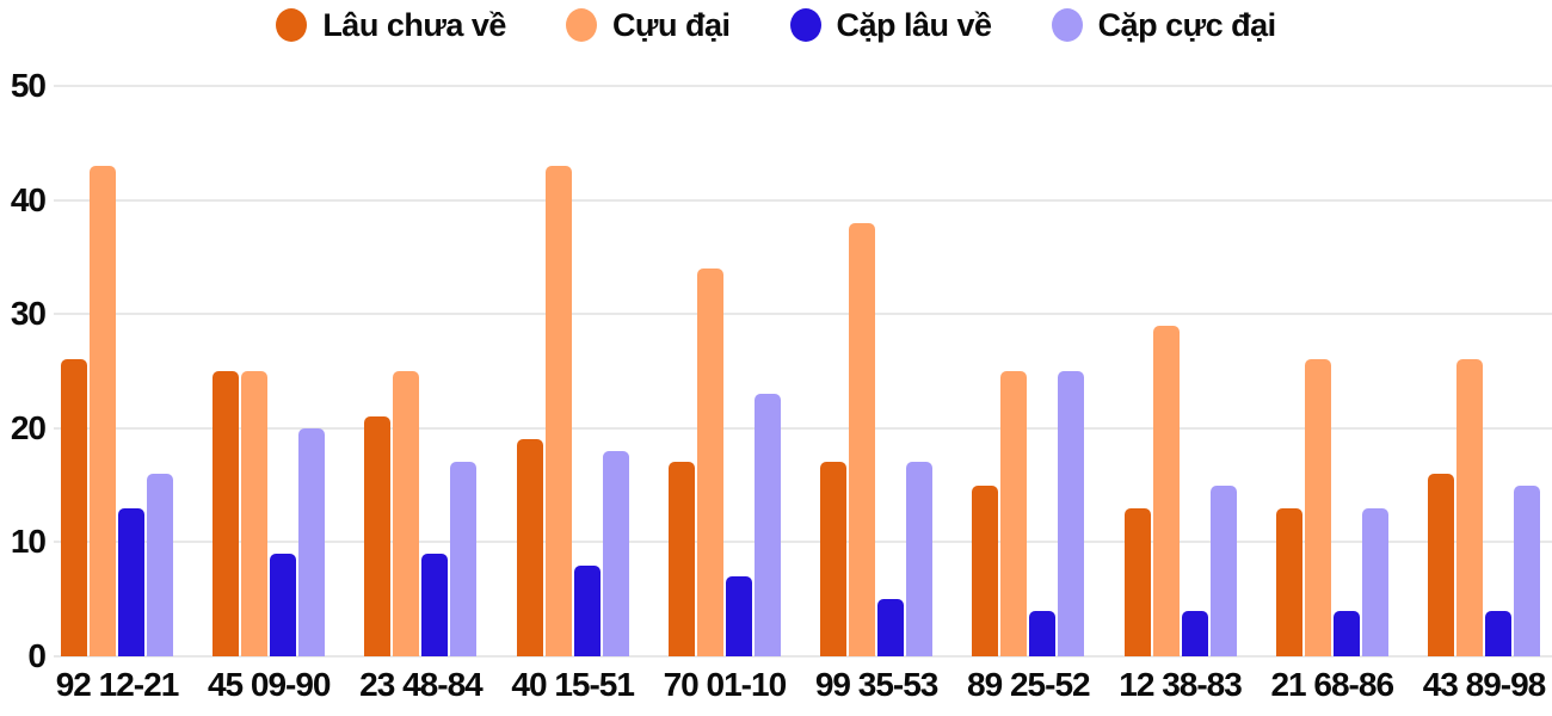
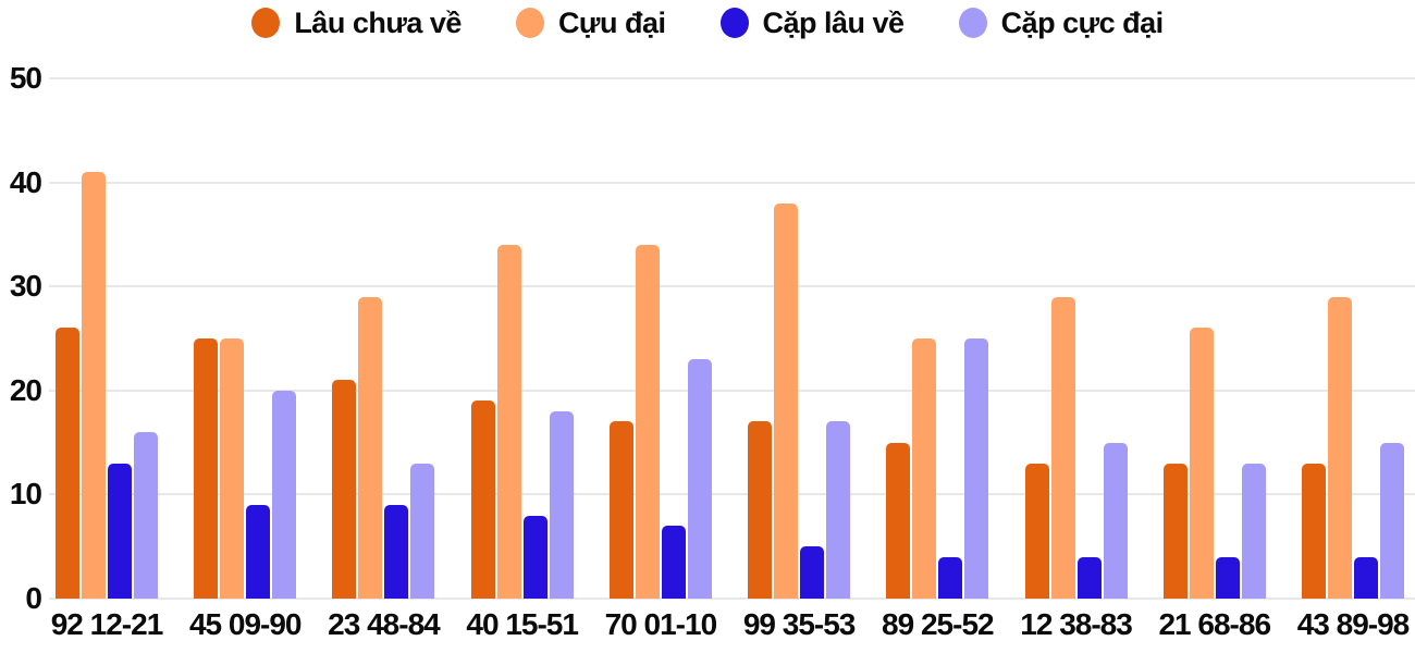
Cựu đại/92 12-21: 43 -> 41
Cựu đại/23 48-84: 25 -> 29
Cặp cực đại/23 48-84: 17 -> 13
Cựu đại/40 15-51: 43 -> 34
Lâu chưa về/43 89-98: 16 -> 13
Cựu đại/43 89-98: 26 -> 29
